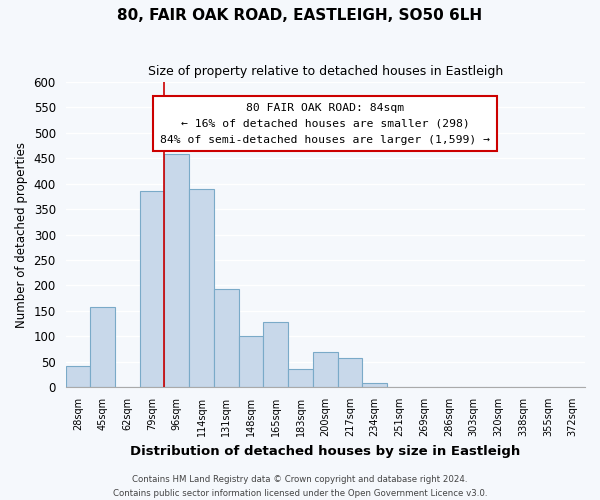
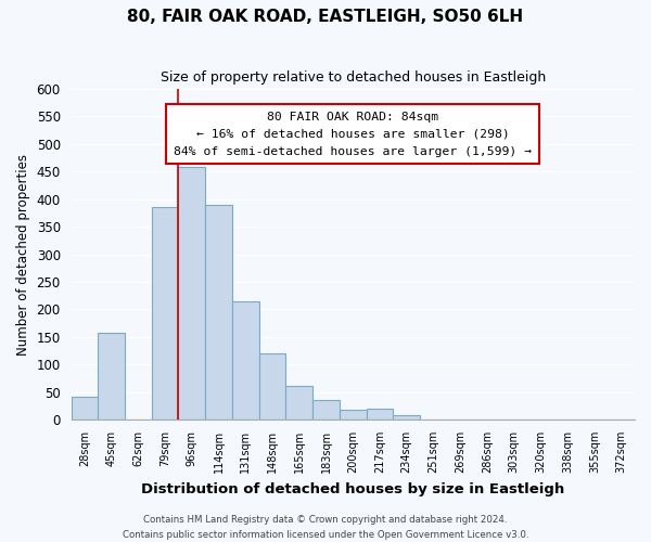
131sqm: 192 -> 215
148sqm: 100 -> 120
165sqm: 128 -> 62
200sqm: 68 -> 18
217sqm: 58 -> 20
